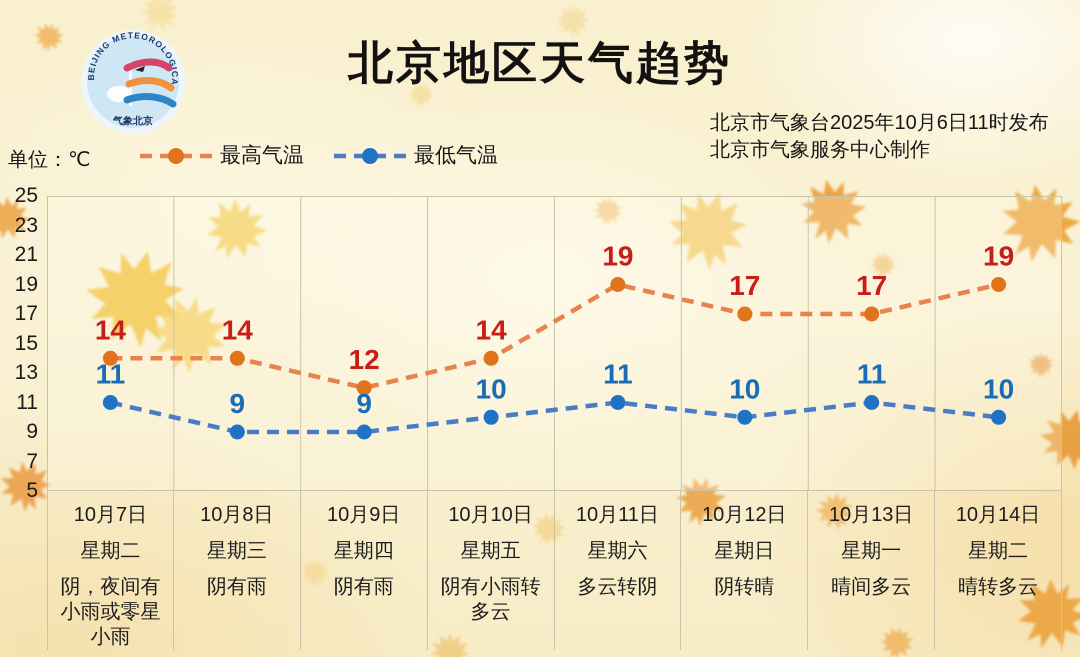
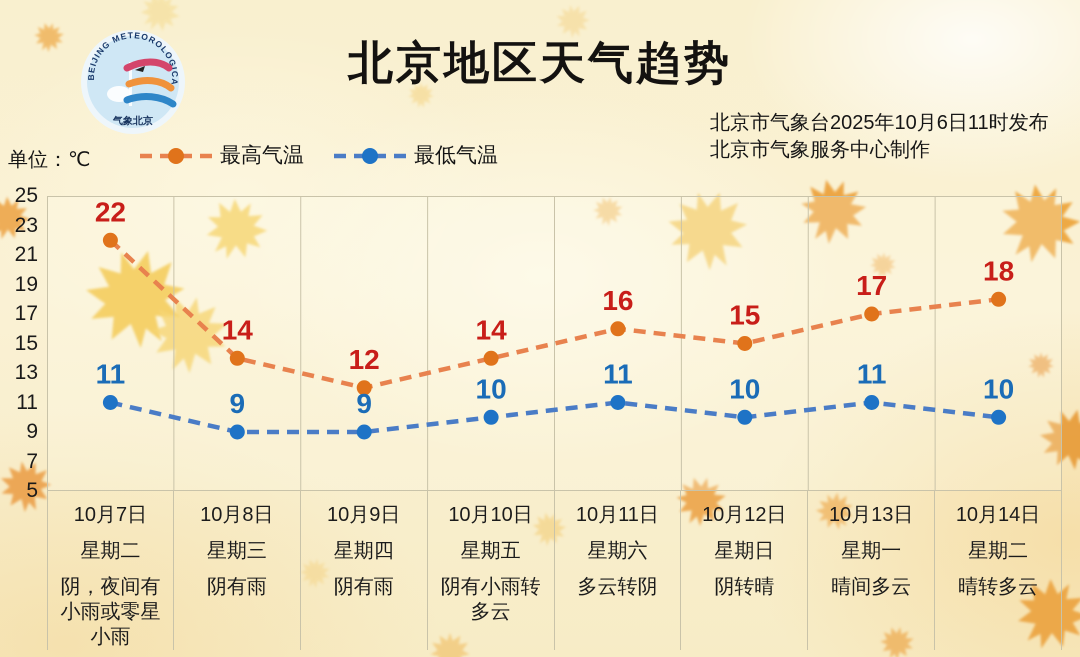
最高气温/10月7日: 14 -> 22
最高气温/10月11日: 19 -> 16
最高气温/10月12日: 17 -> 15
最高气温/10月14日: 19 -> 18
